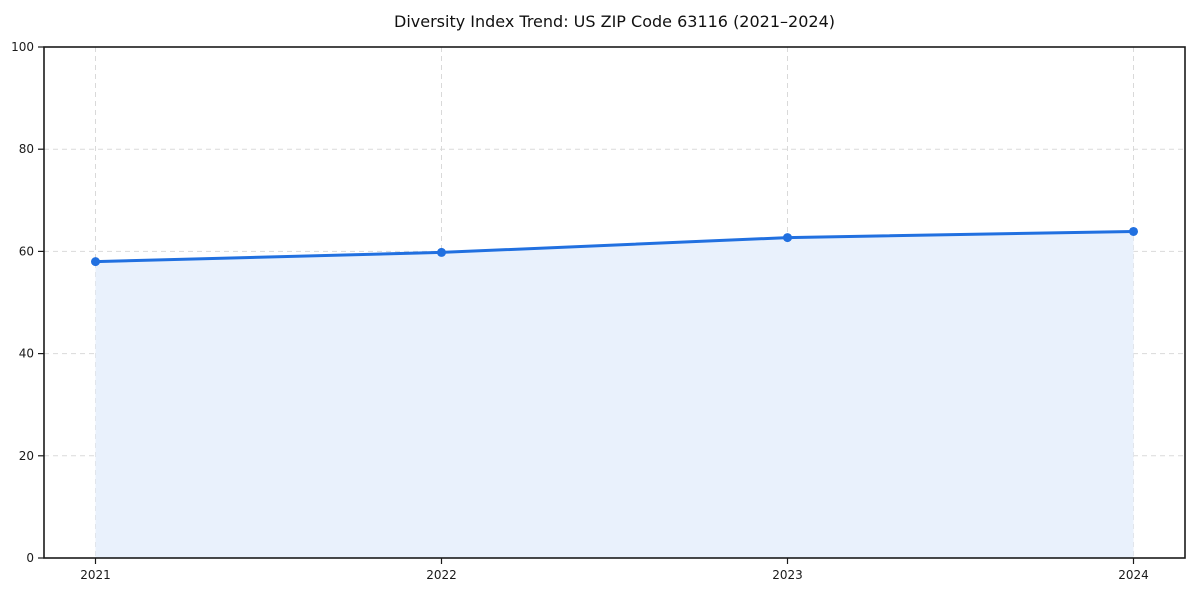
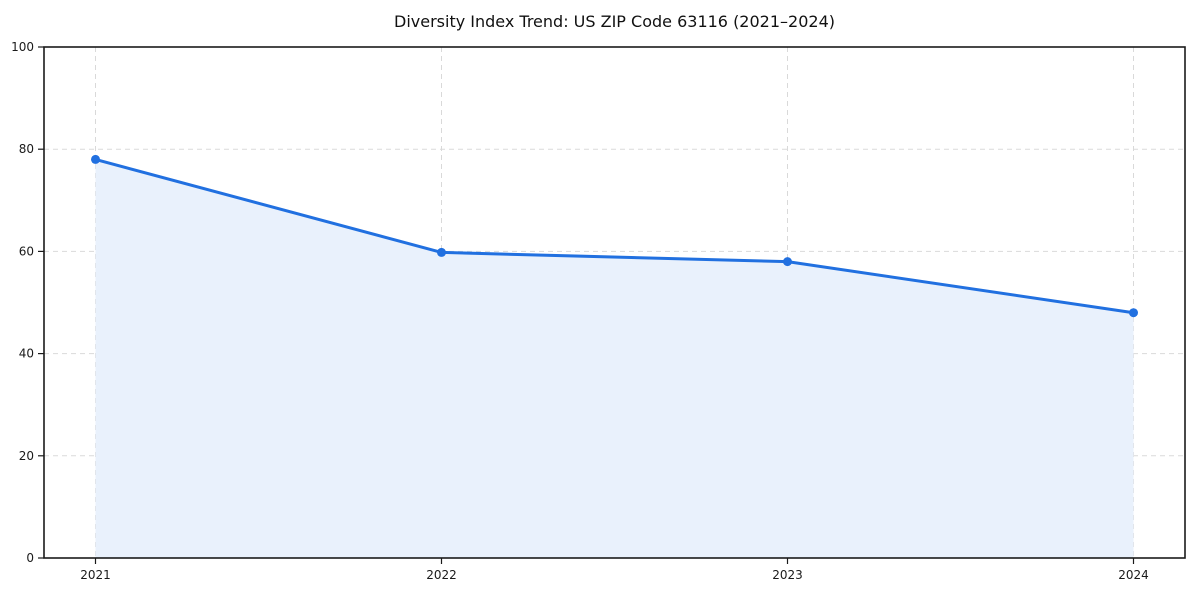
2021: 58 -> 78
2023: 63 -> 58
2024: 64 -> 48
